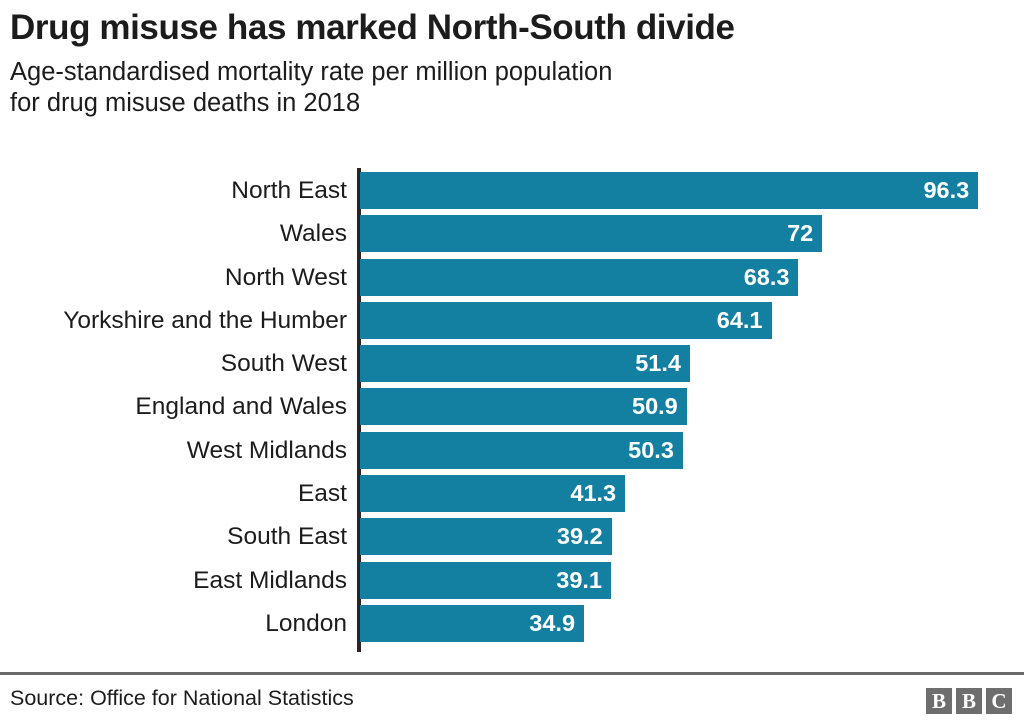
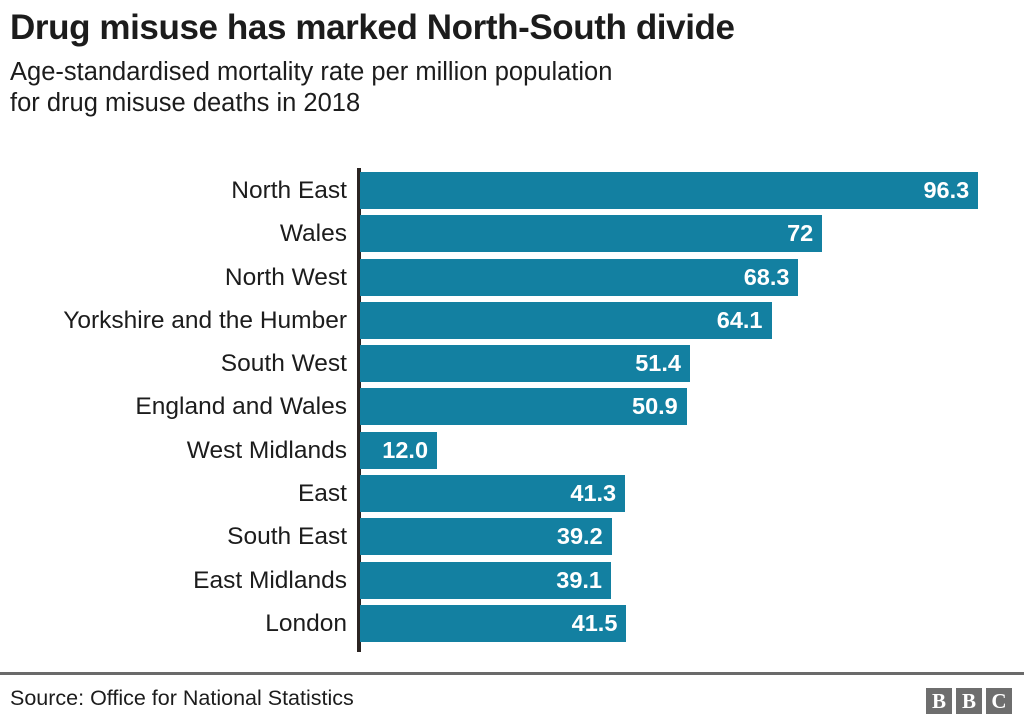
West Midlands: 50.3 -> 12.0
London: 34.9 -> 41.5
